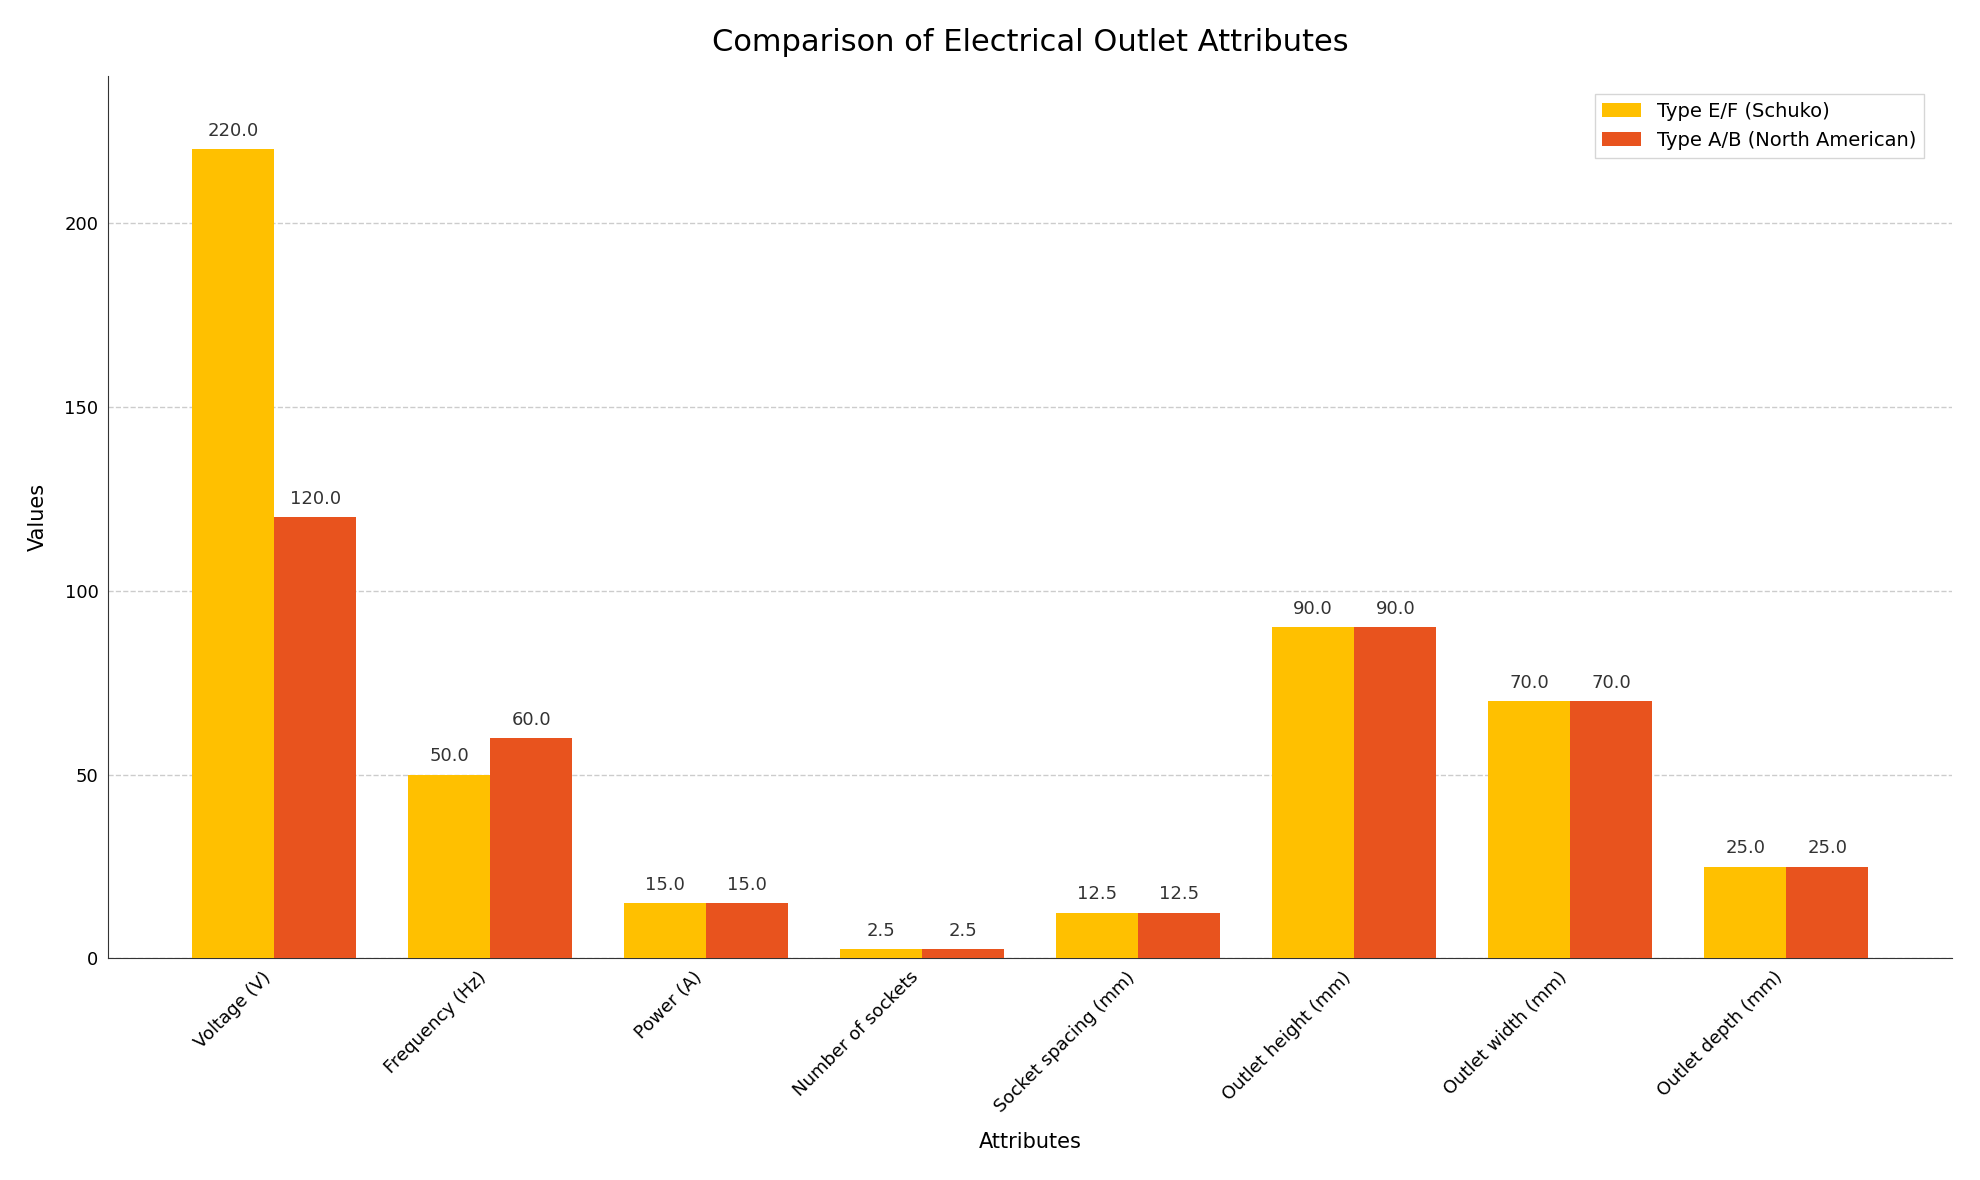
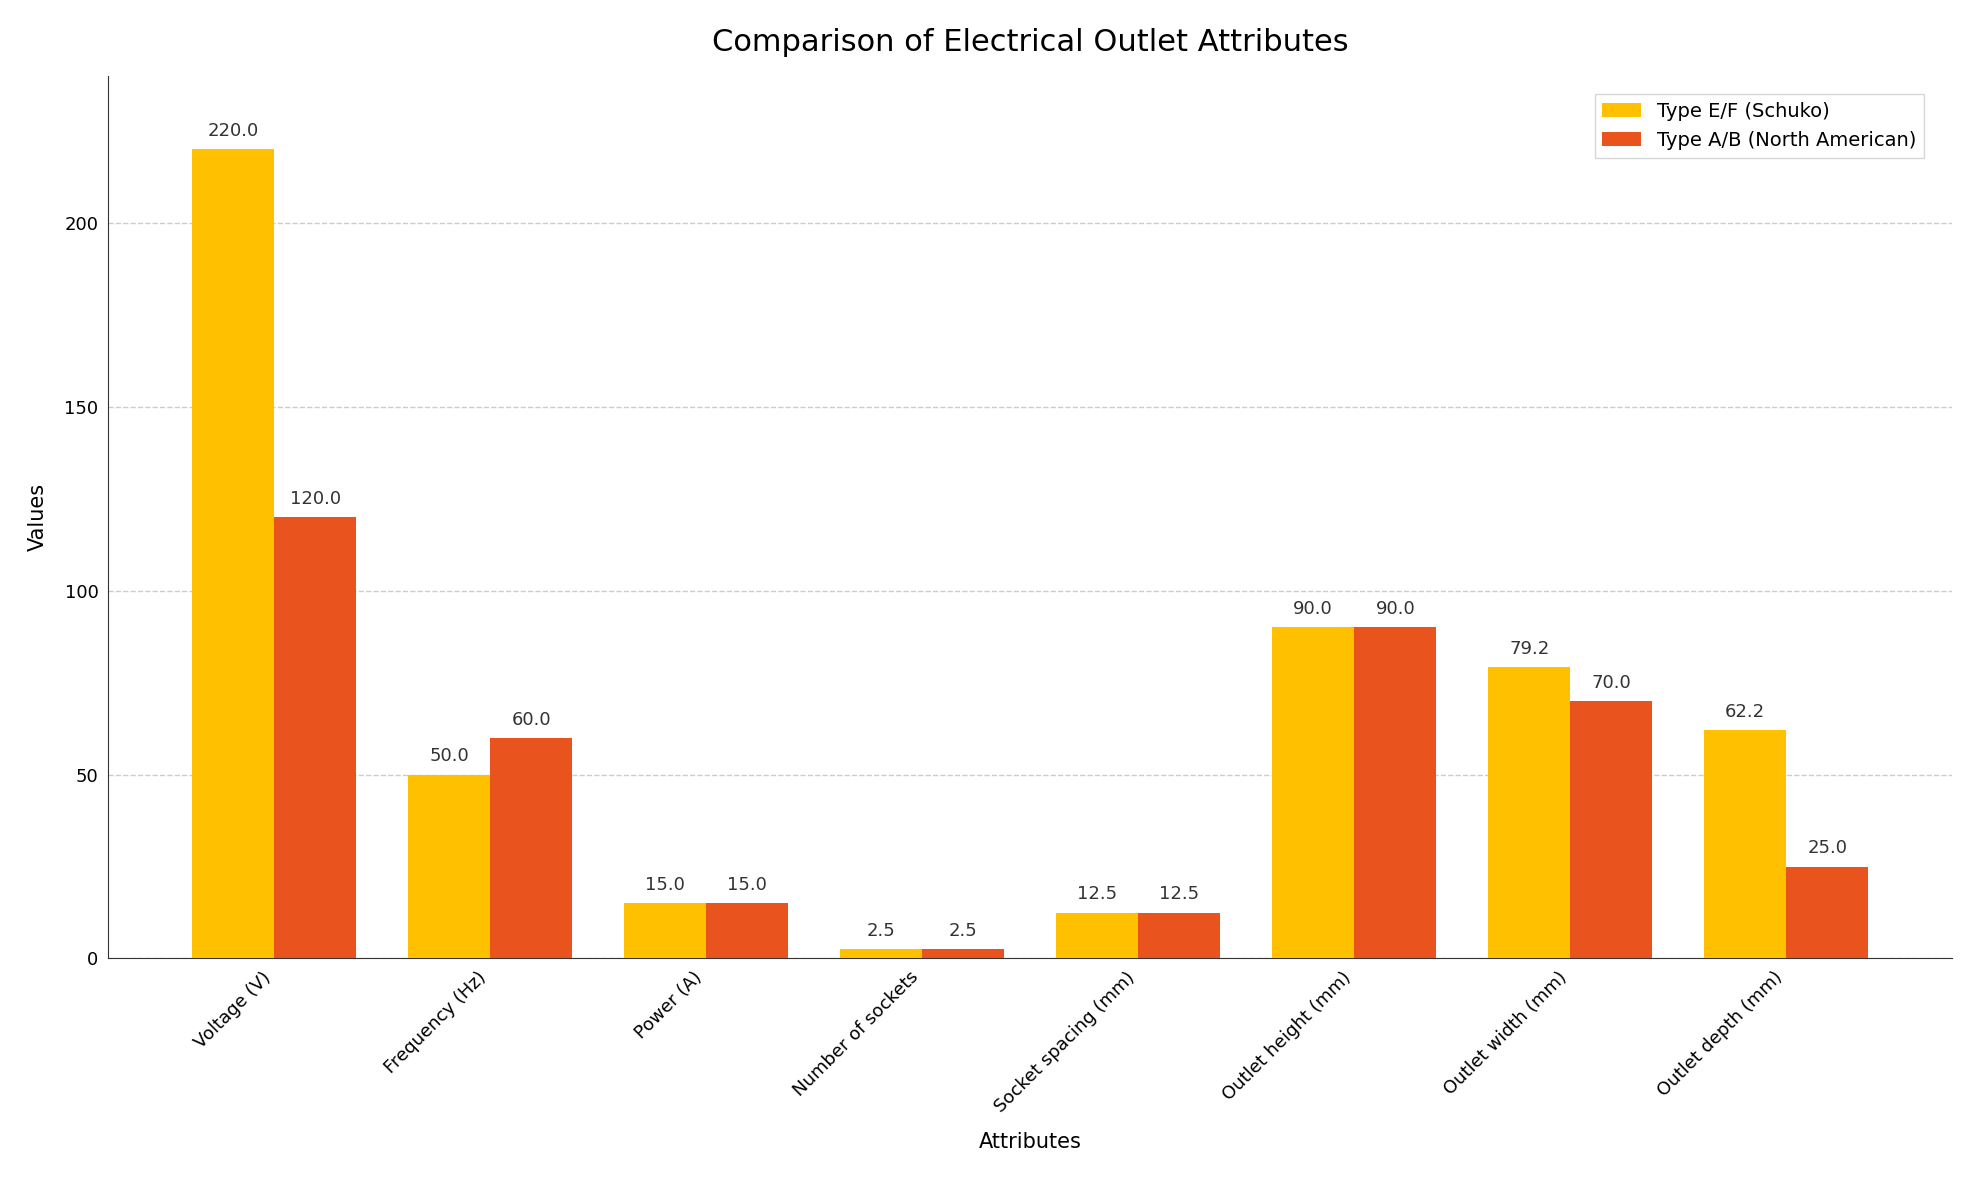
Type E/F (Schuko)/Outlet width (mm): 70.0 -> 79.2
Type E/F (Schuko)/Outlet depth (mm): 25.0 -> 62.2
